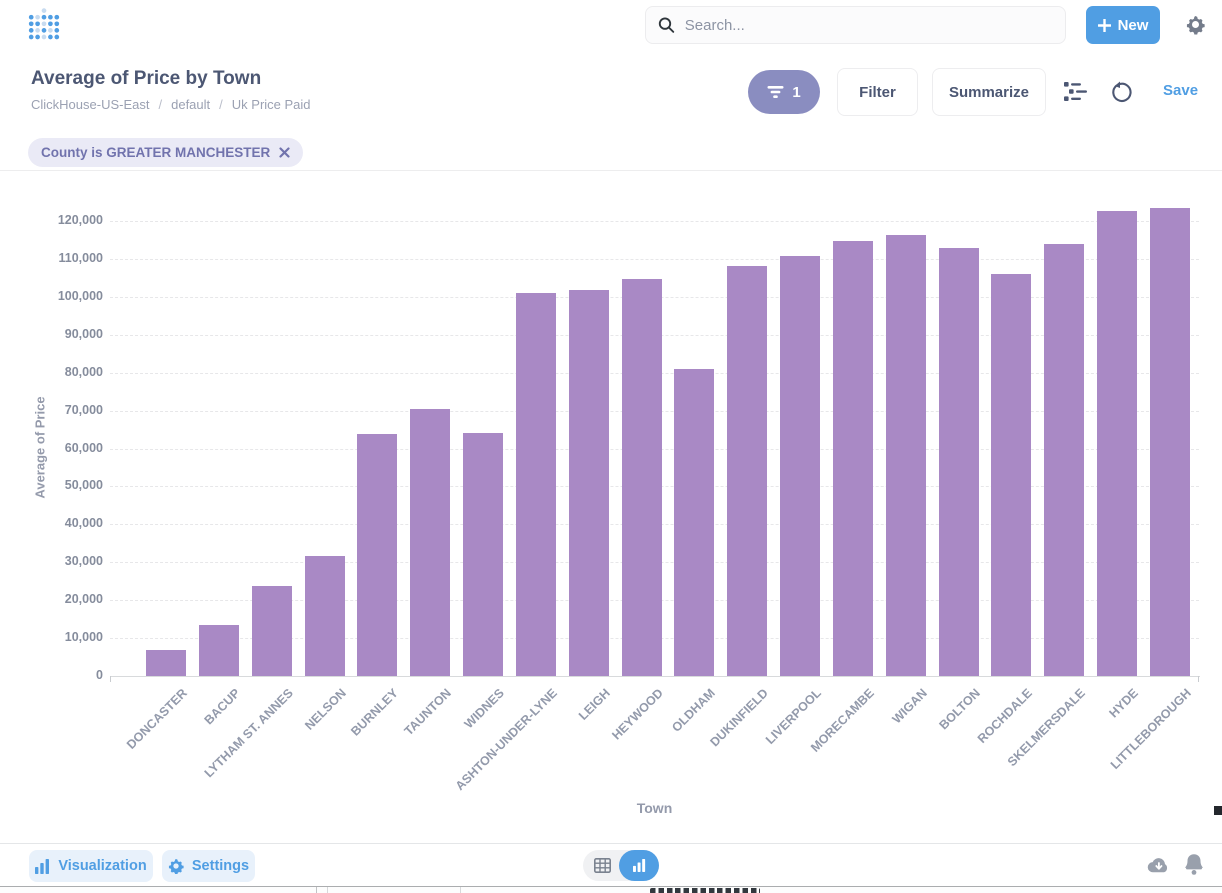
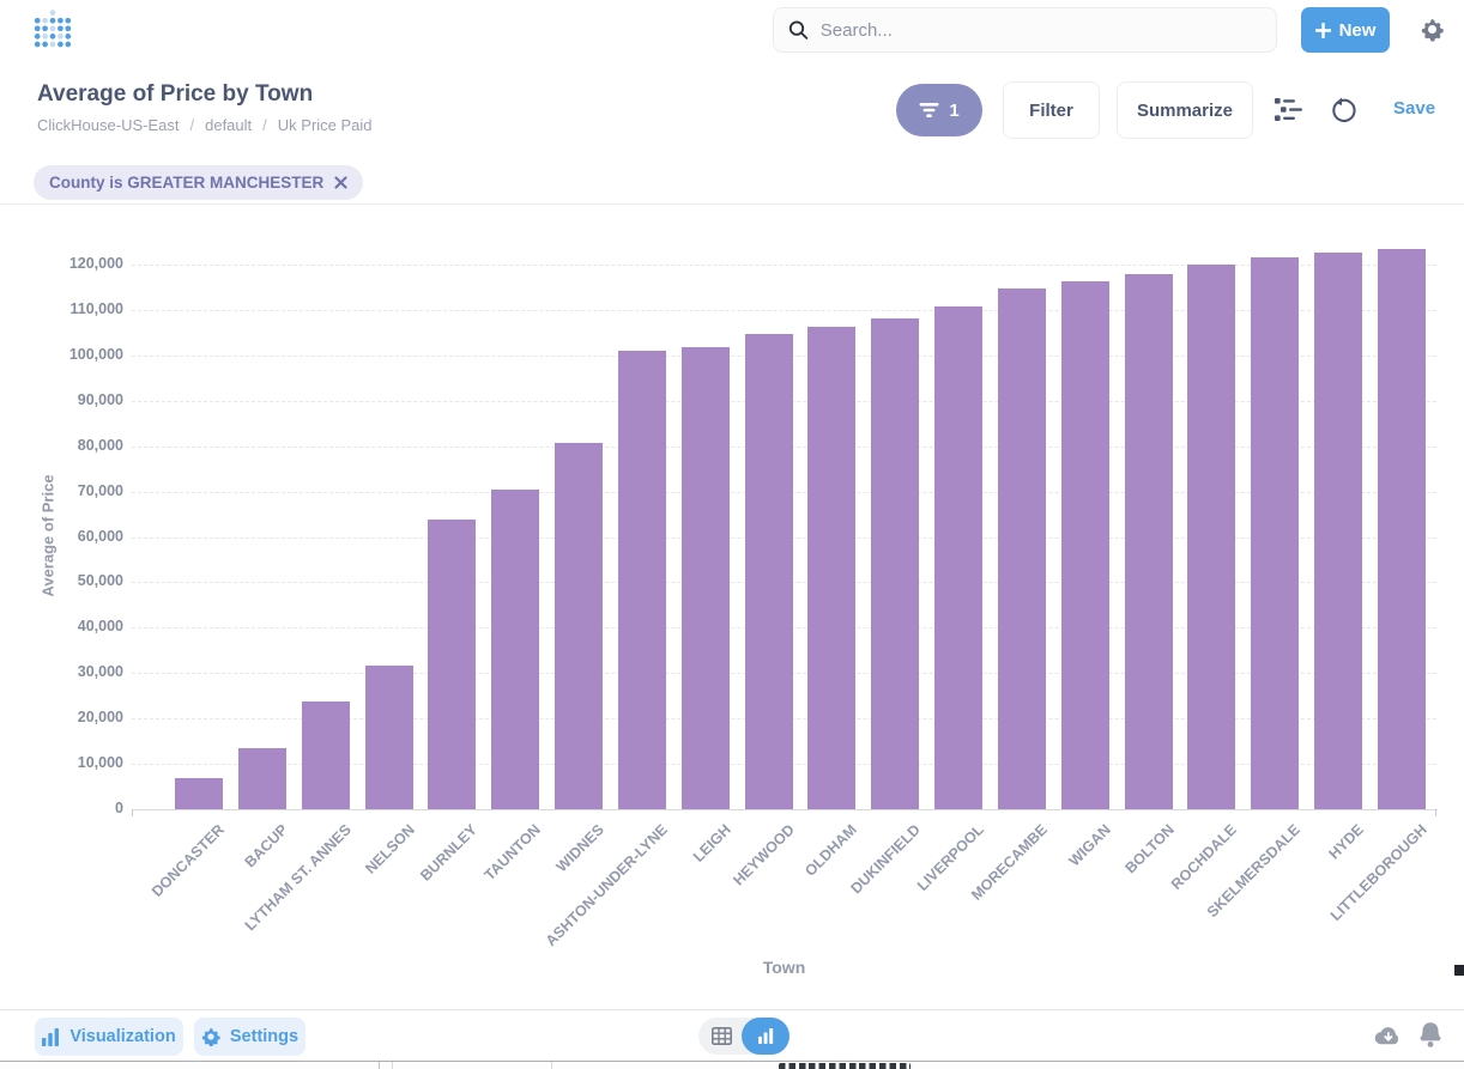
WIDNES: 64000 -> 81000
OLDHAM: 81000 -> 106000
BOLTON: 113000 -> 118000
ROCHDALE: 106000 -> 120000
SKELMERSDALE: 114000 -> 122000
